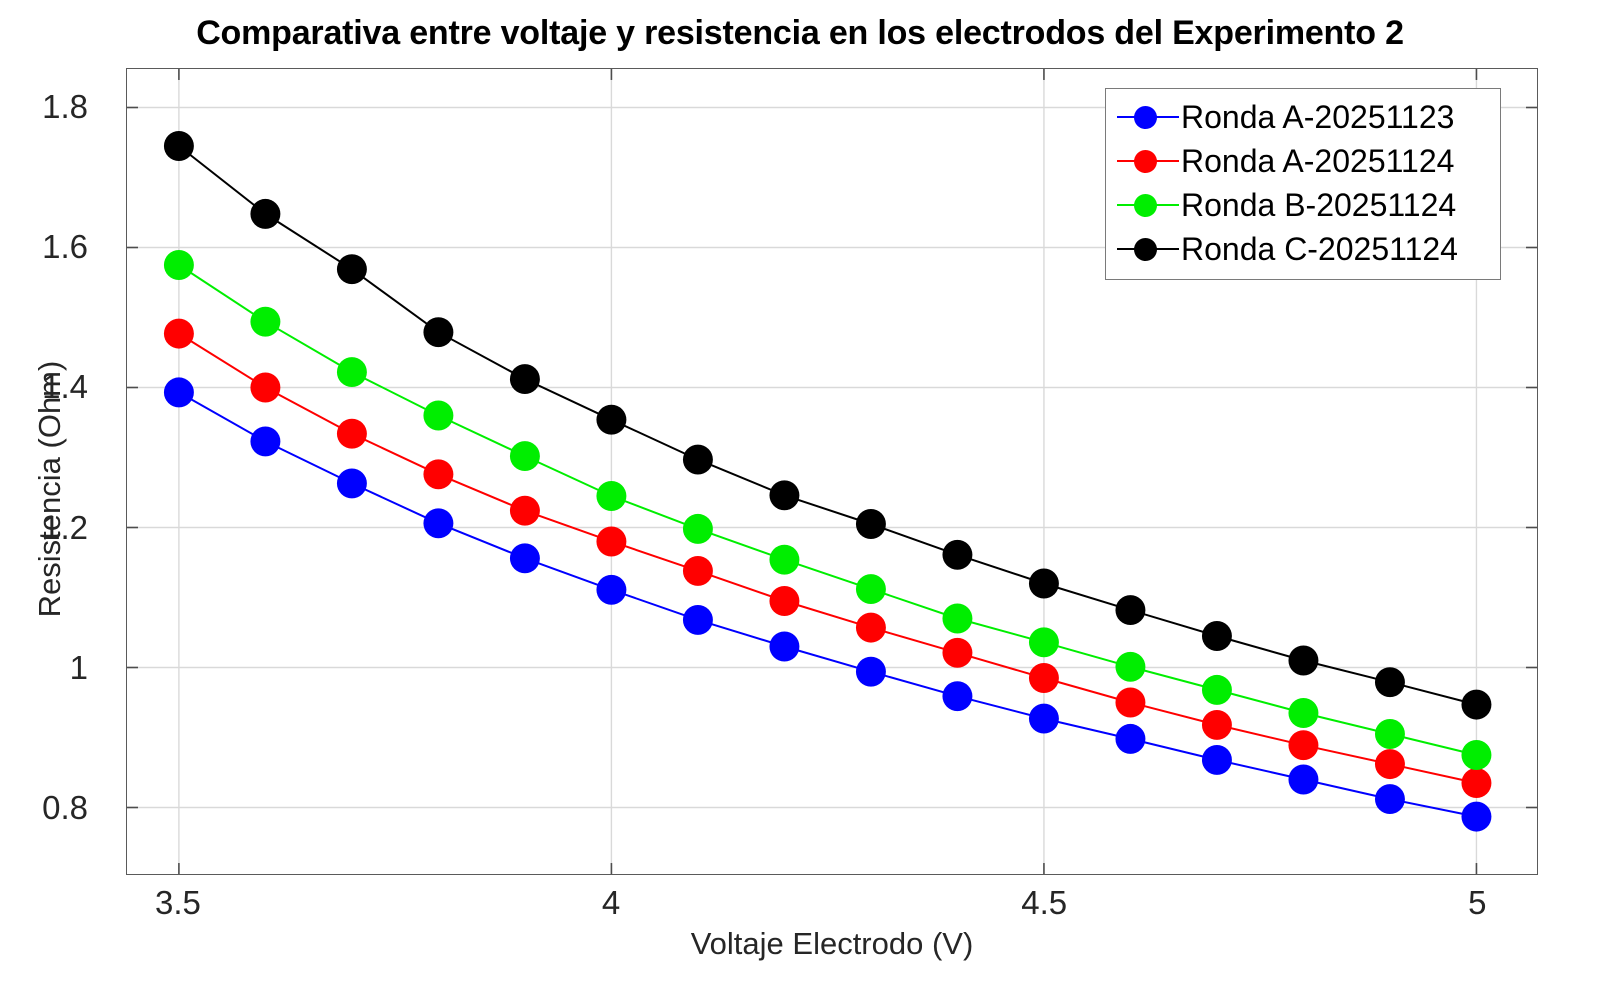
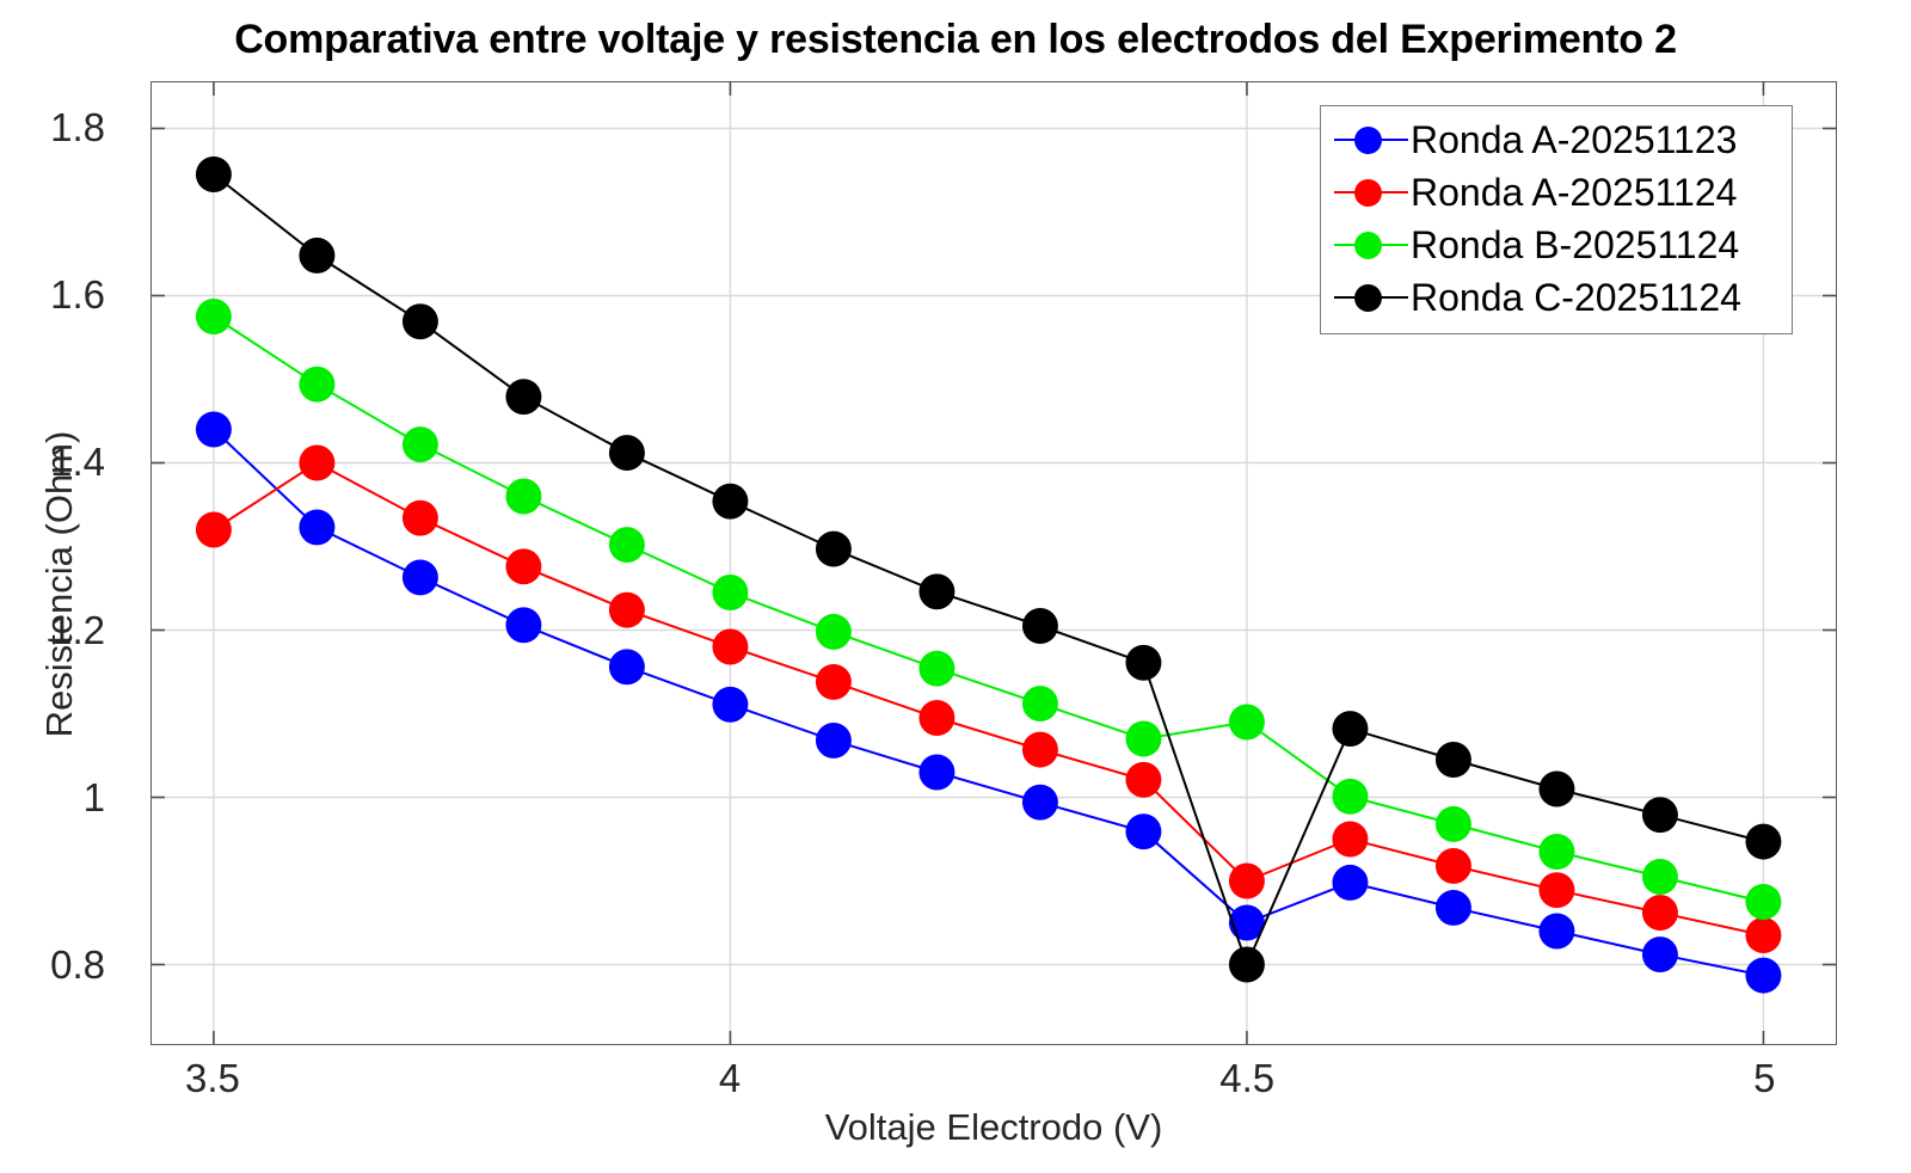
Ronda A-20251123/3.5: 1.39 -> 1.44
Ronda A-20251124/3.5: 1.48 -> 1.32
Ronda A-20251123/4.5: 0.93 -> 0.85
Ronda A-20251124/4.5: 0.98 -> 0.90
Ronda B-20251124/4.5: 1.04 -> 1.09
Ronda C-20251124/4.5: 1.12 -> 0.80
